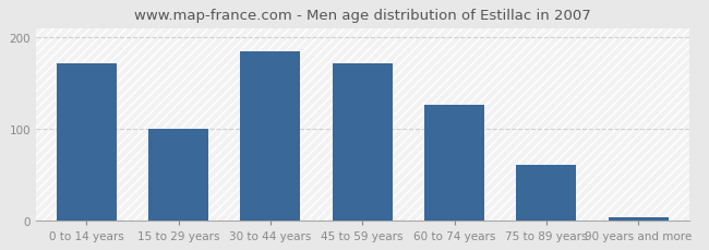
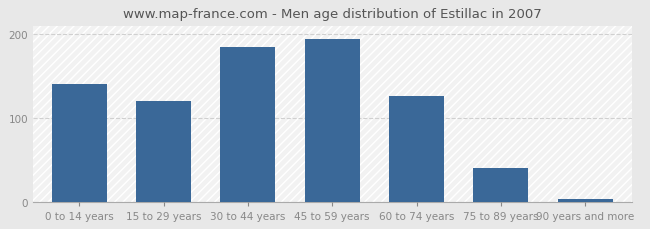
0 to 14 years: 172 -> 140
15 to 29 years: 100 -> 120
45 to 59 years: 172 -> 194
75 to 89 years: 60 -> 40
